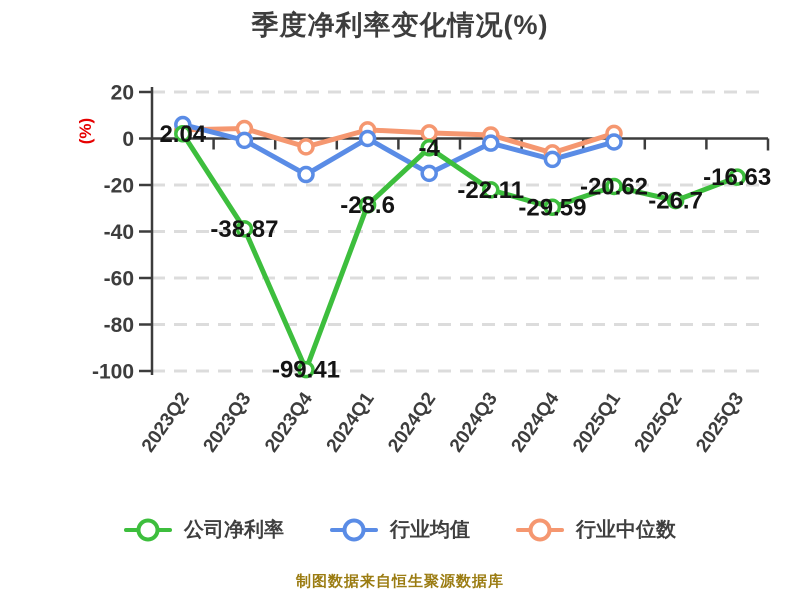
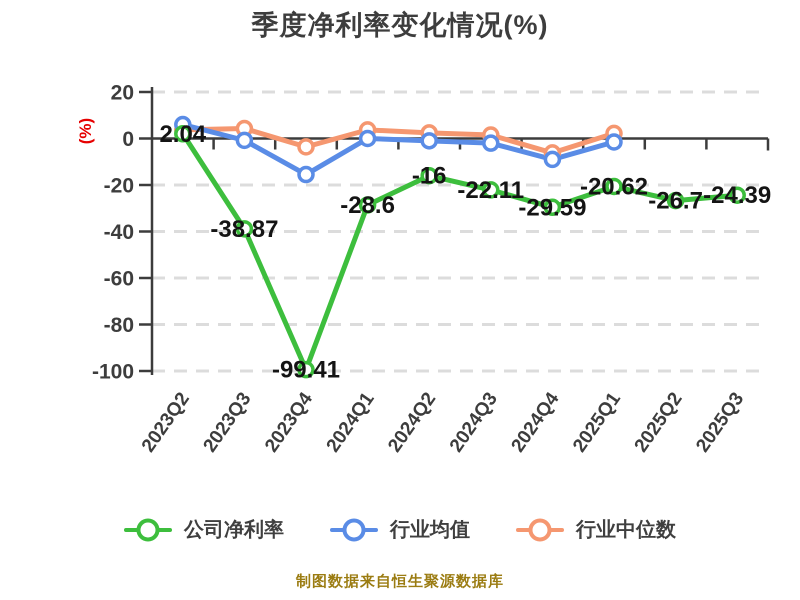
公司净利率/2024Q2: -4 -> -16
行业均值/2024Q2: -15 -> -1
公司净利率/2025Q3: -16.63 -> -24.39
